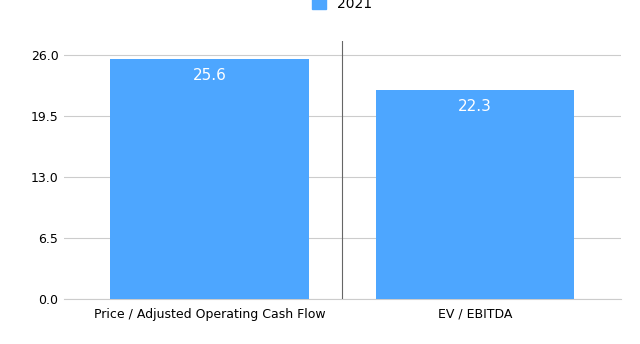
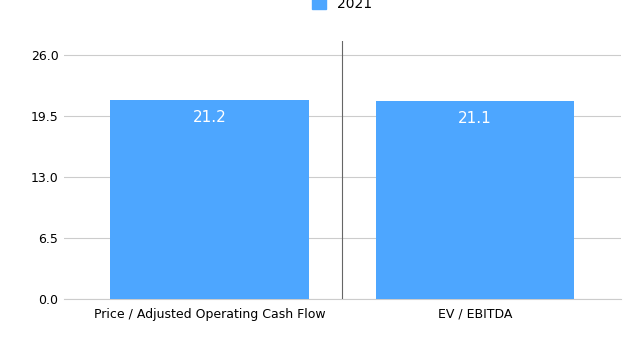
Price / Adjusted Operating Cash Flow: 25.6 -> 21.2
EV / EBITDA: 22.3 -> 21.1
